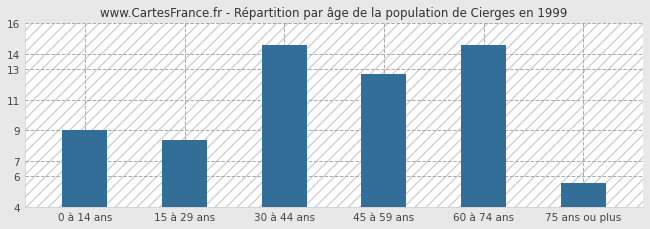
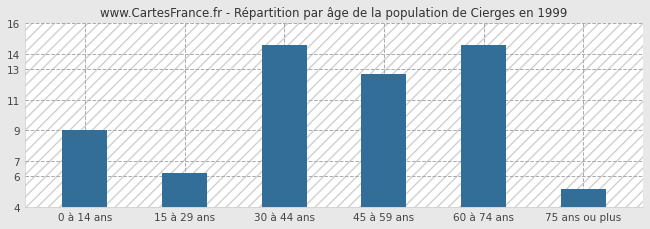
15 à 29 ans: 8.4 -> 6.2
75 ans ou plus: 5.6 -> 5.2
